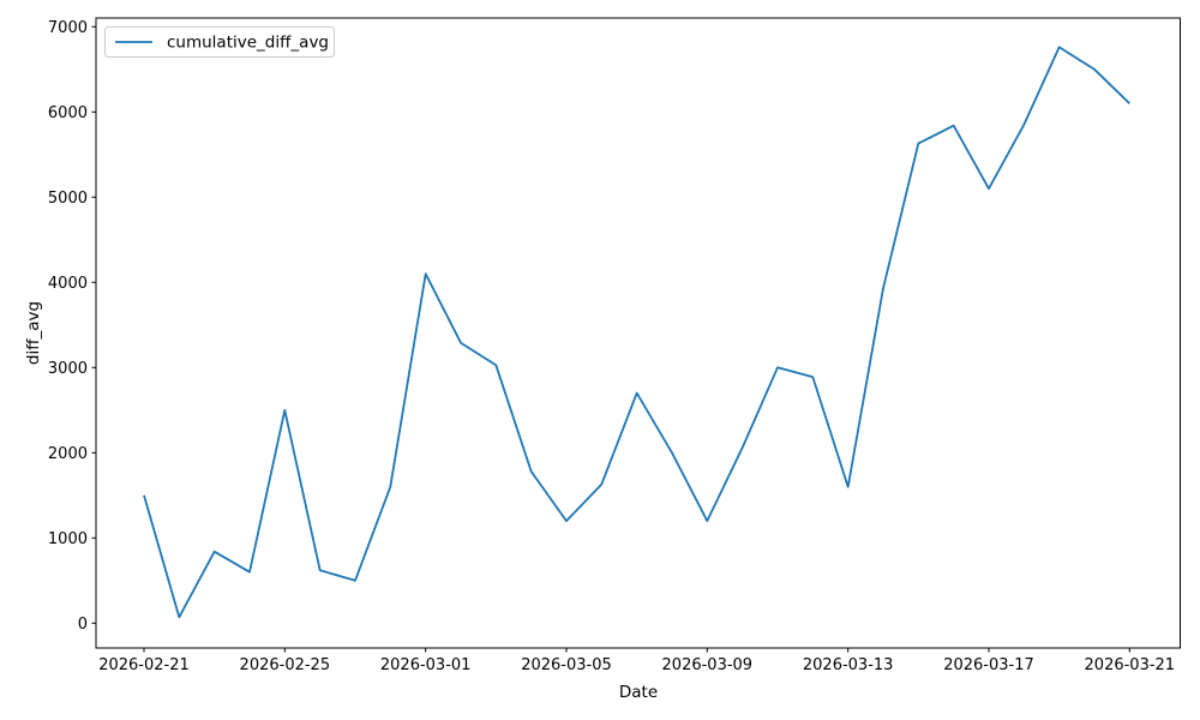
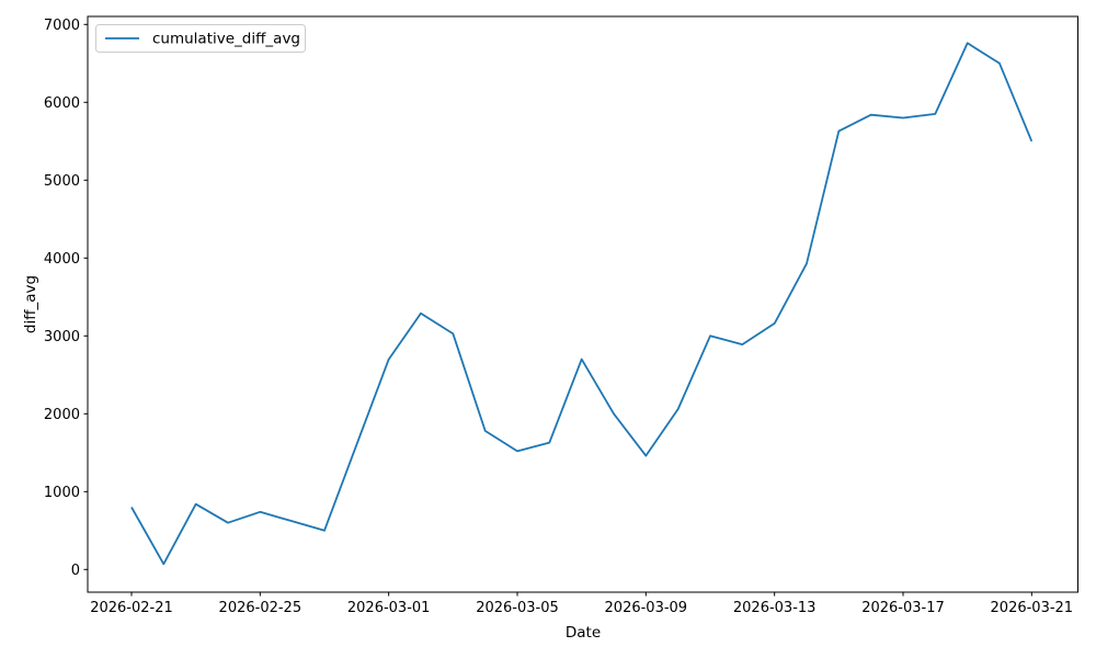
2026-02-21: 1500 -> 800
2026-02-25: 2500 -> 700
2026-03-01: 4100 -> 2700
2026-03-05: 1200 -> 1500
2026-03-09: 1200 -> 1500
2026-03-13: 1600 -> 3200
2026-03-17: 5100 -> 5800
2026-03-21: 6100 -> 5500
